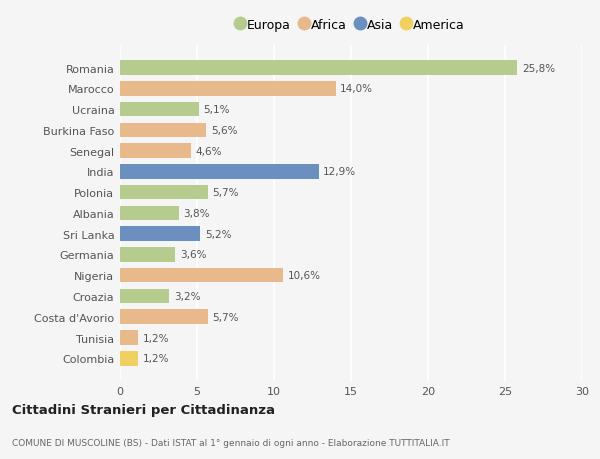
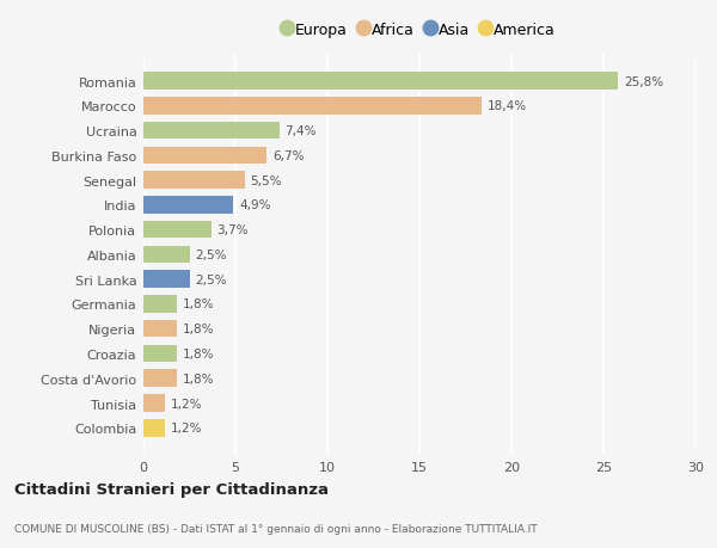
Marocco: 14,0% -> 18,4%
Ucraina: 5,1% -> 7,4%
Burkina Faso: 5,6% -> 6,7%
Senegal: 4,6% -> 5,5%
India: 12,9% -> 4,9%
Polonia: 5,7% -> 3,7%
Albania: 3,8% -> 2,5%
Sri Lanka: 5,2% -> 2,5%
Germania: 3,6% -> 1,8%
Nigeria: 10,6% -> 1,8%
Croazia: 3,2% -> 1,8%
Costa d'Avorio: 5,7% -> 1,8%
